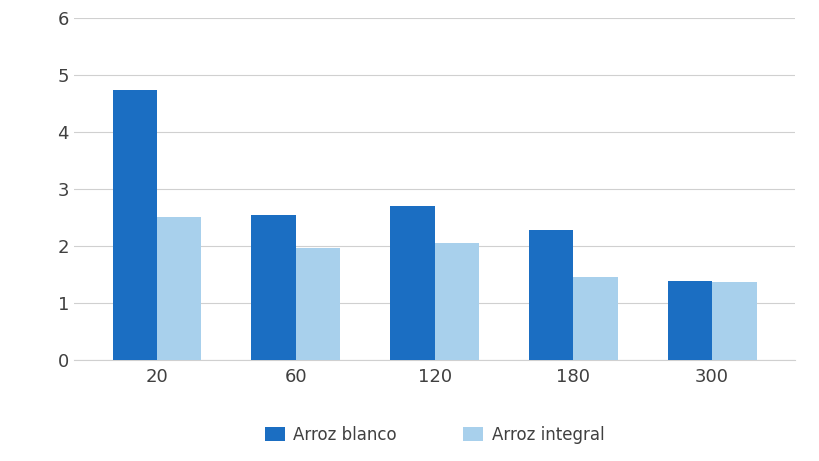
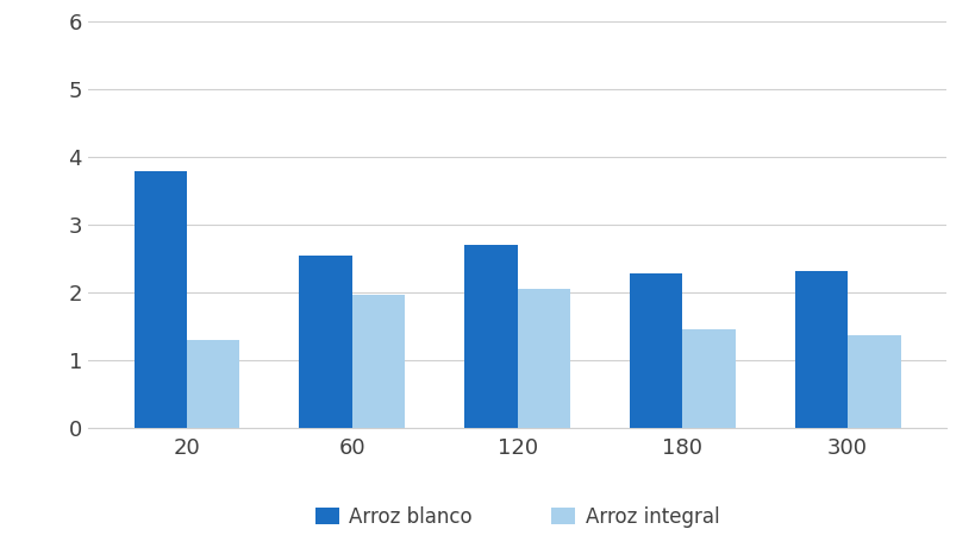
Arroz blanco/20: 4.75 -> 3.80
Arroz integral/20: 2.50 -> 1.30
Arroz blanco/300: 1.38 -> 2.32
